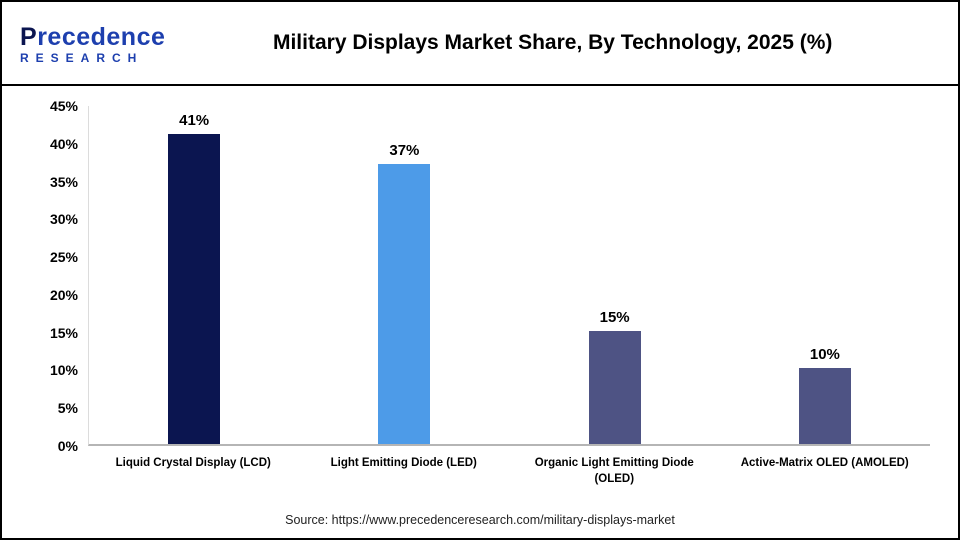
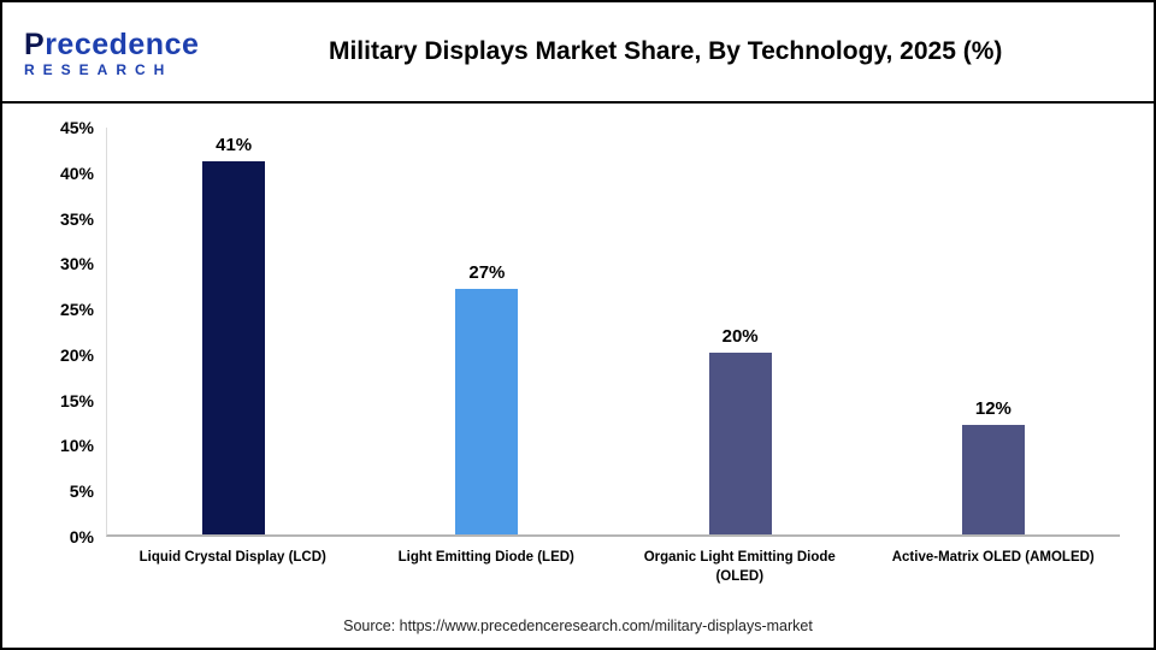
Light Emitting Diode (LED): 37% -> 27%
Organic Light Emitting Diode (OLED): 15% -> 20%
Active-Matrix OLED (AMOLED): 10% -> 12%
